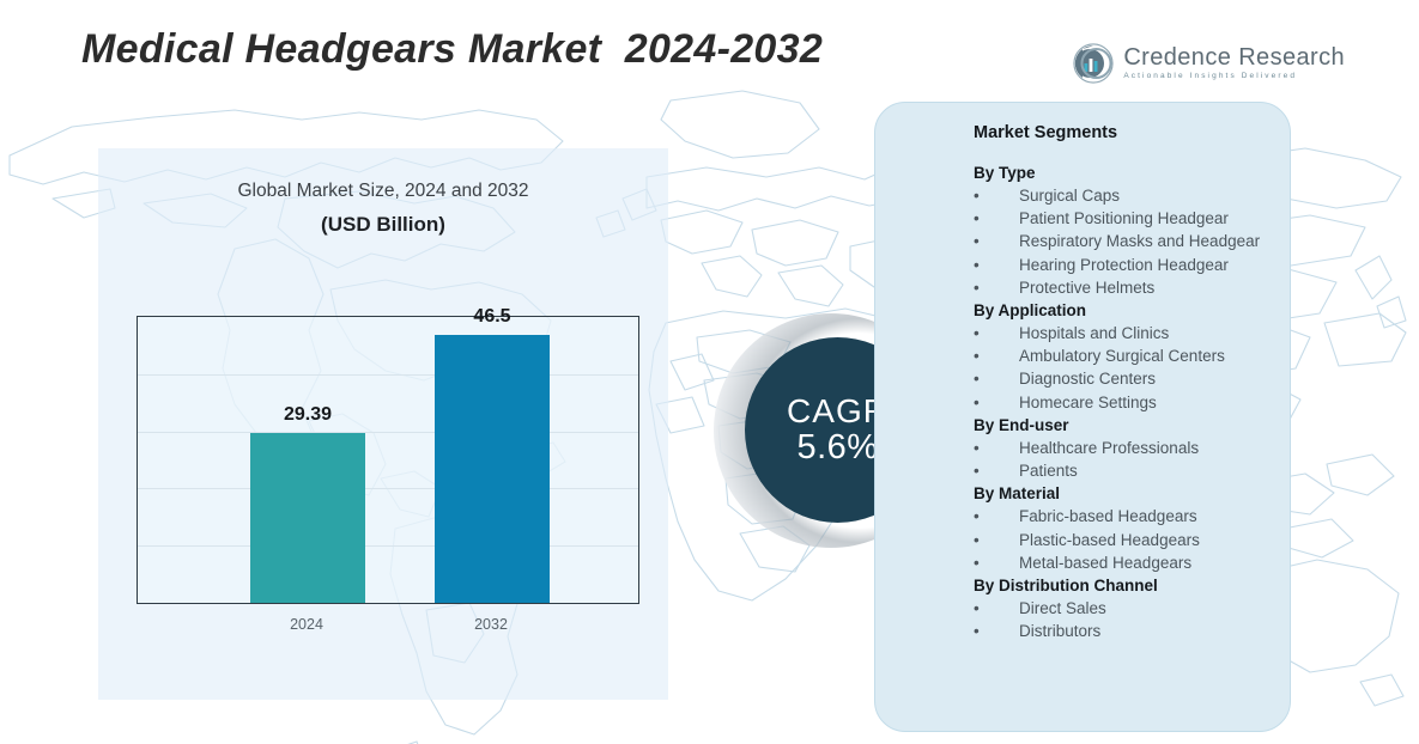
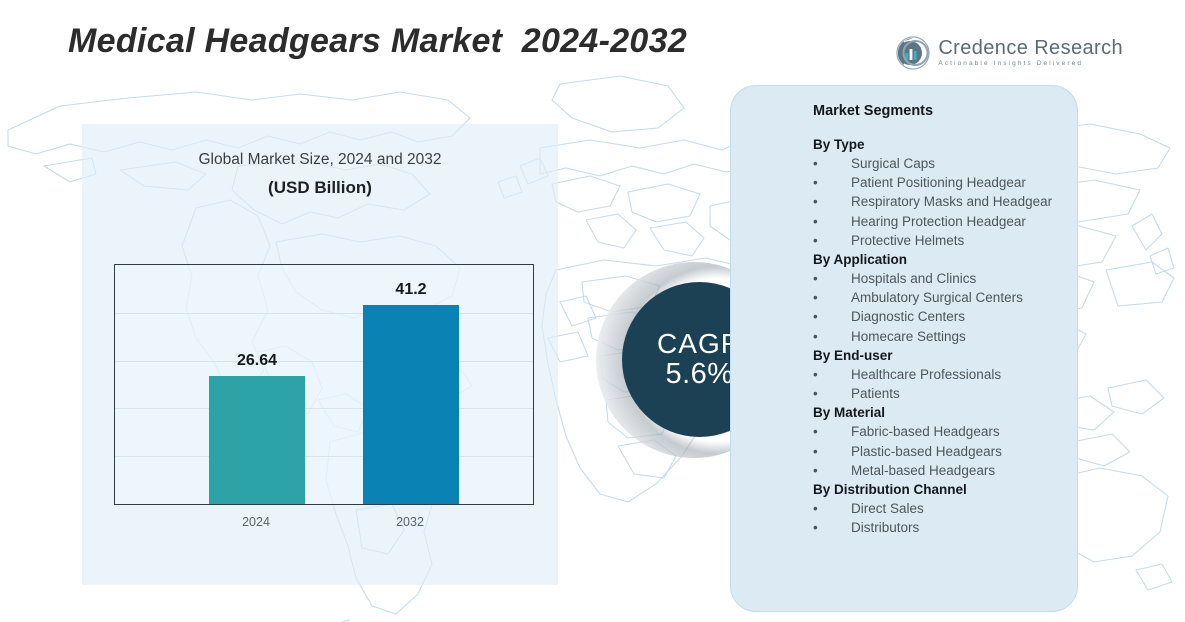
2024: 29.39 -> 26.64
2032: 46.5 -> 41.2
